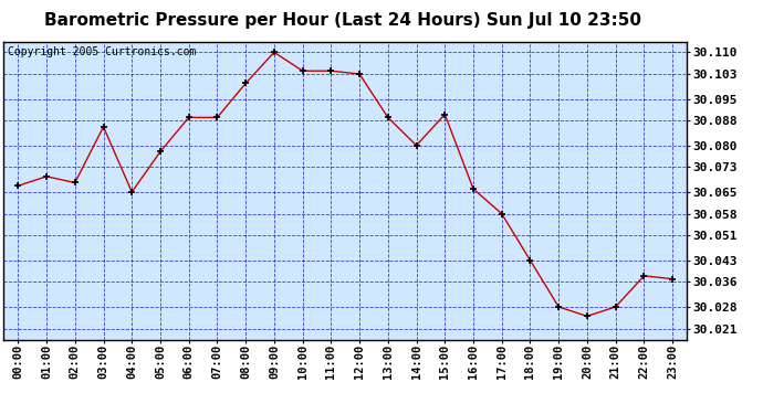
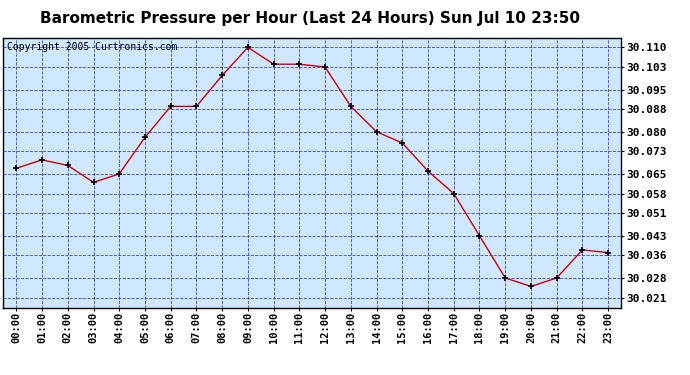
03:00: 30.086 -> 30.062
15:00: 30.090 -> 30.076
